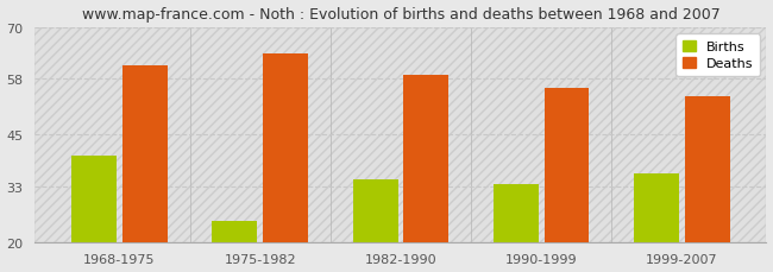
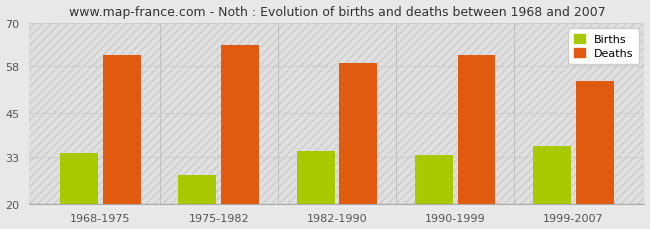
Births/1968-1975: 40.0 -> 34.0
Births/1975-1982: 25.0 -> 28.0
Deaths/1990-1999: 56 -> 61
